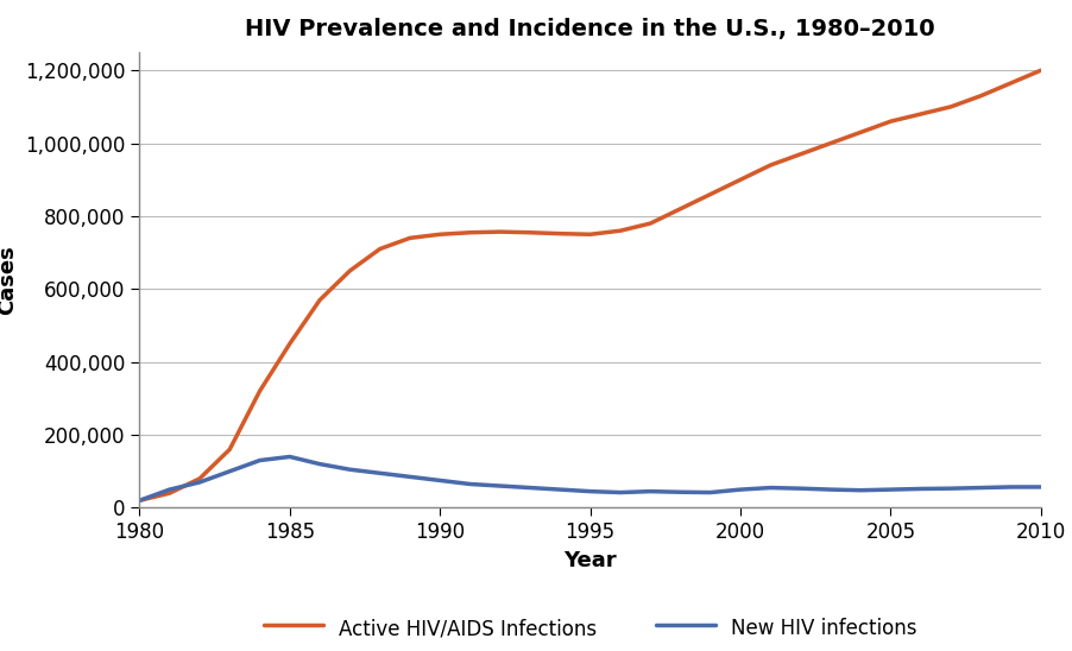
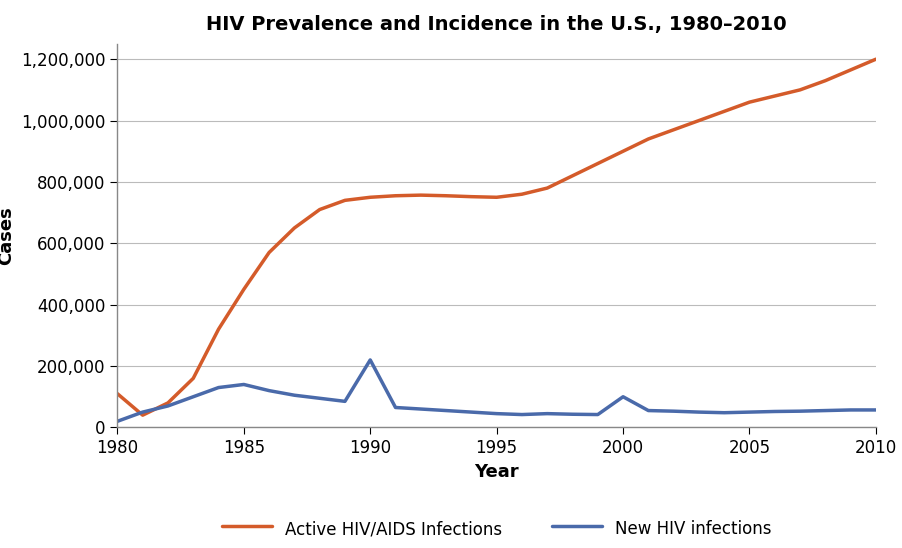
Active HIV/AIDS Infections/1980: 20,000 -> 110,000
New HIV infections/1990: 75,000 -> 220,000
New HIV infections/2000: 50,000 -> 100,000
